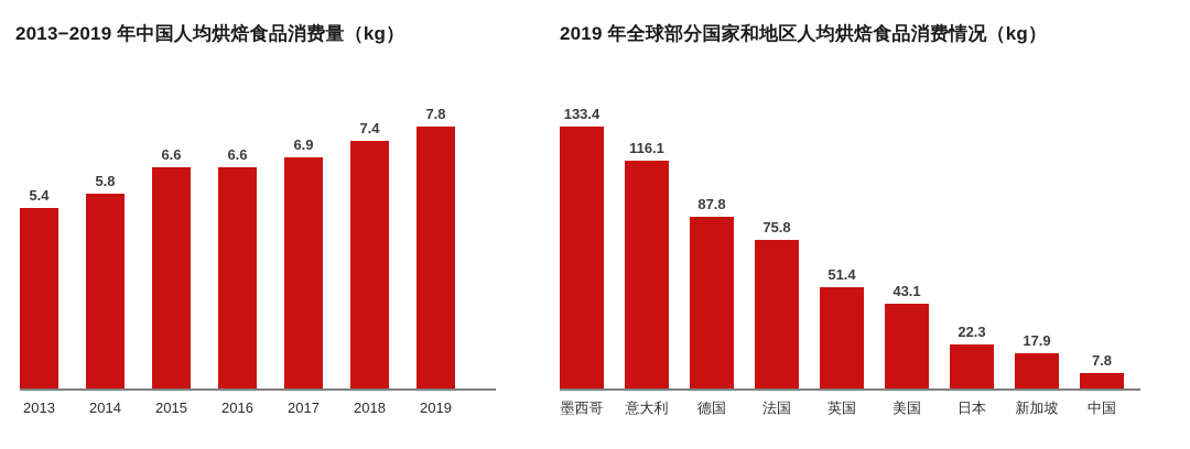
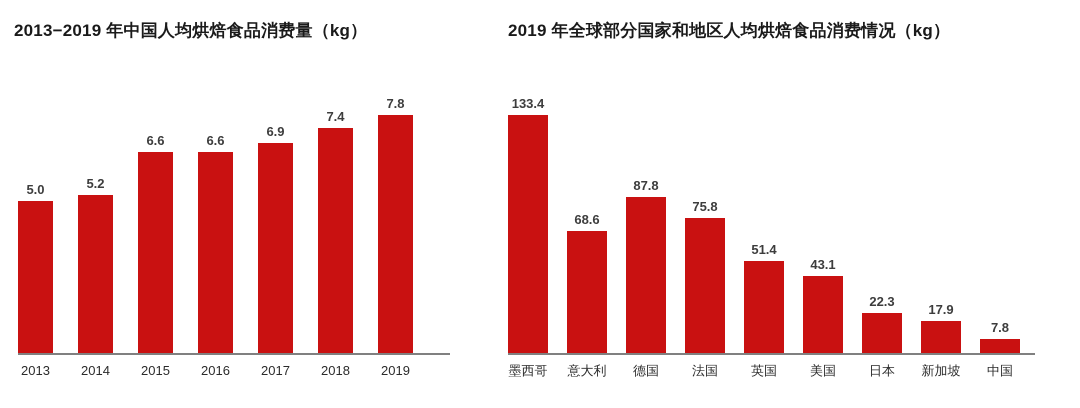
2013−2019 年中国人均烘焙食品消费量（kg）/2013: 5.4 -> 5.0
2013−2019 年中国人均烘焙食品消费量（kg）/2014: 5.8 -> 5.2
2019 年全球部分国家和地区人均烘焙食品消费情况（kg）/意大利: 116.1 -> 68.6
